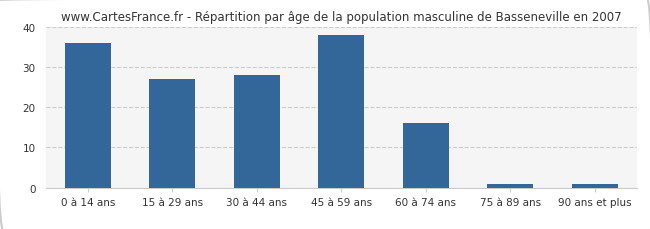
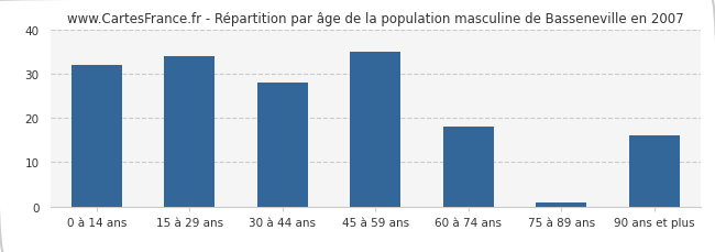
0 à 14 ans: 36 -> 32
15 à 29 ans: 27 -> 34
45 à 59 ans: 38 -> 35
60 à 74 ans: 16 -> 18
90 ans et plus: 1 -> 16
